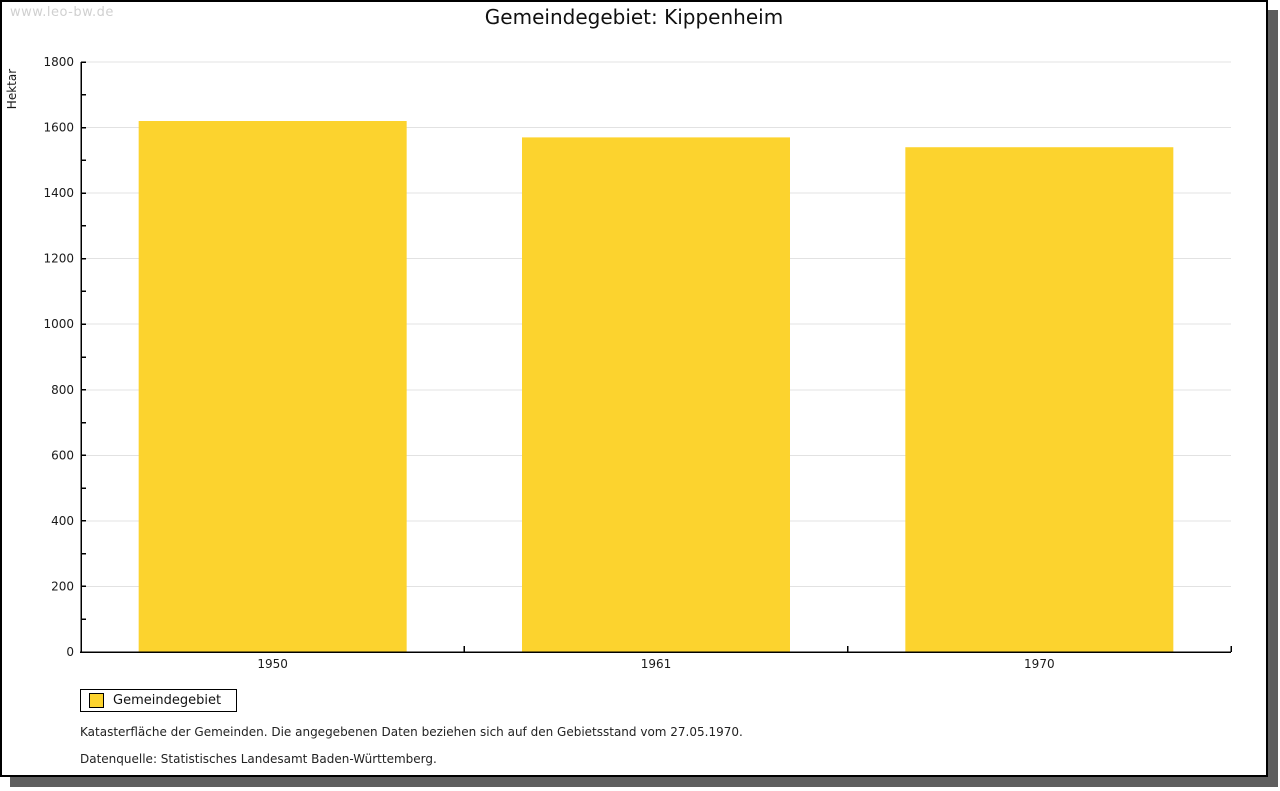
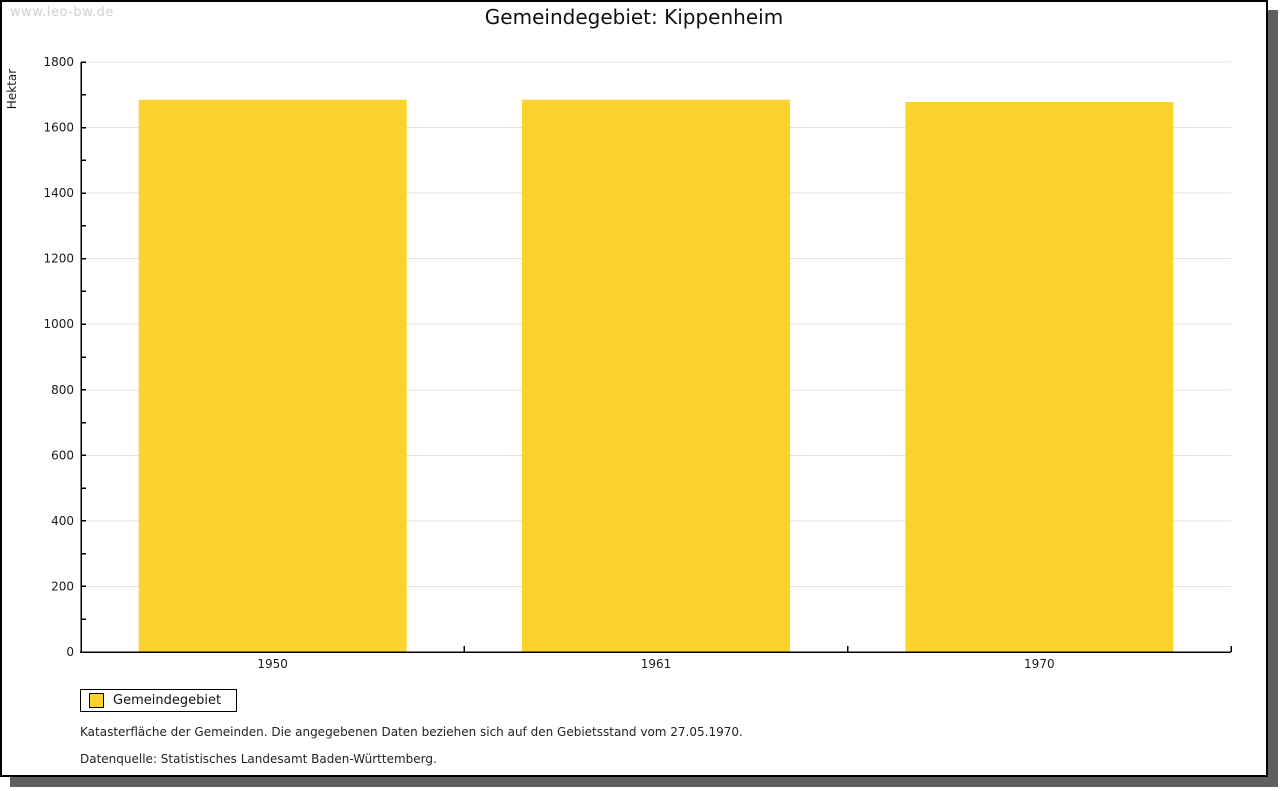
1950: 1620 -> 1680
1961: 1570 -> 1680
1970: 1540 -> 1680
